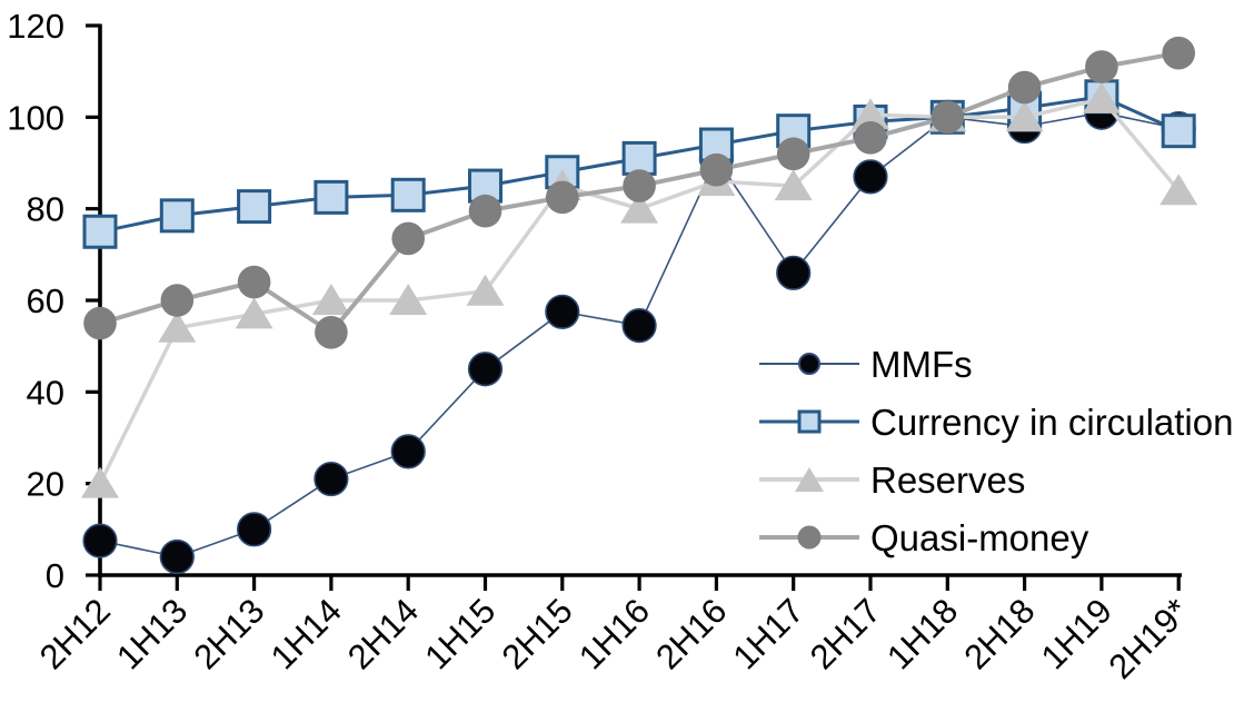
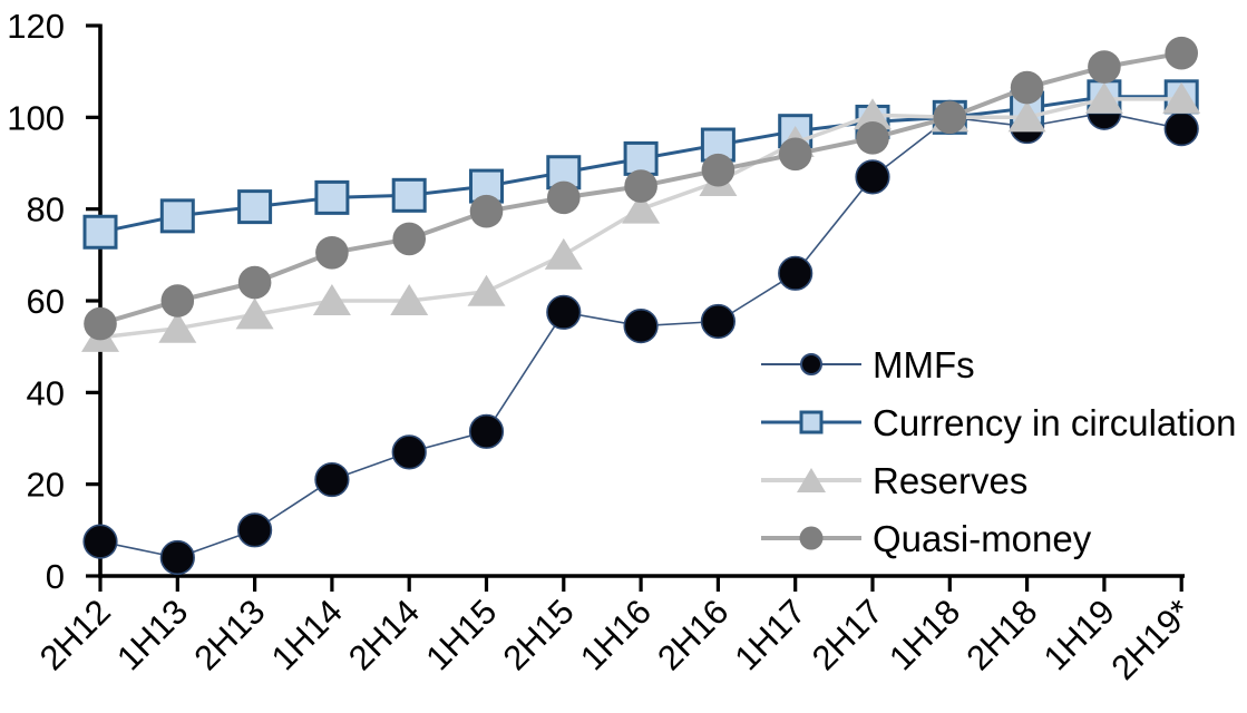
Reserves/2H12: 20 -> 52
Quasi-money/1H14: 53 -> 70
MMFs/1H15: 45 -> 32
Reserves/2H15: 85 -> 70
MMFs/2H16: 91 -> 56
Reserves/1H17: 85 -> 94
Currency in circulation/2H19*: 97 -> 104
Reserves/2H19*: 84 -> 104
